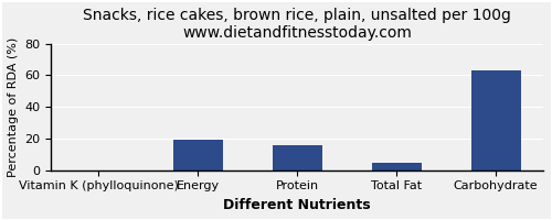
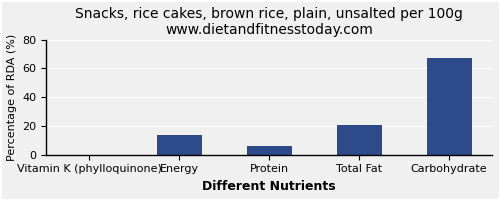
Energy: 20 -> 14
Protein: 16 -> 6
Total Fat: 5 -> 21
Carbohydrate: 63 -> 67
